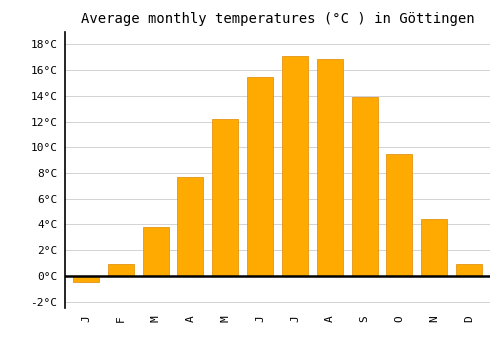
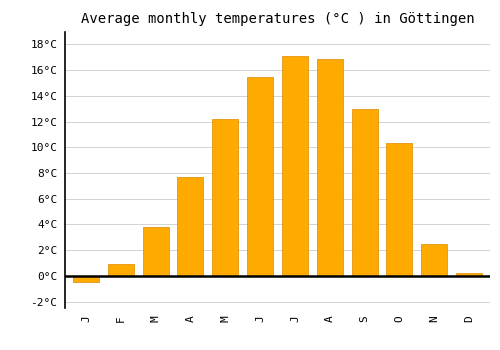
S: 13.9°C -> 13.0°C
O: 9.5°C -> 10.3°C
N: 4.4°C -> 2.5°C
D: 0.9°C -> 0.2°C
